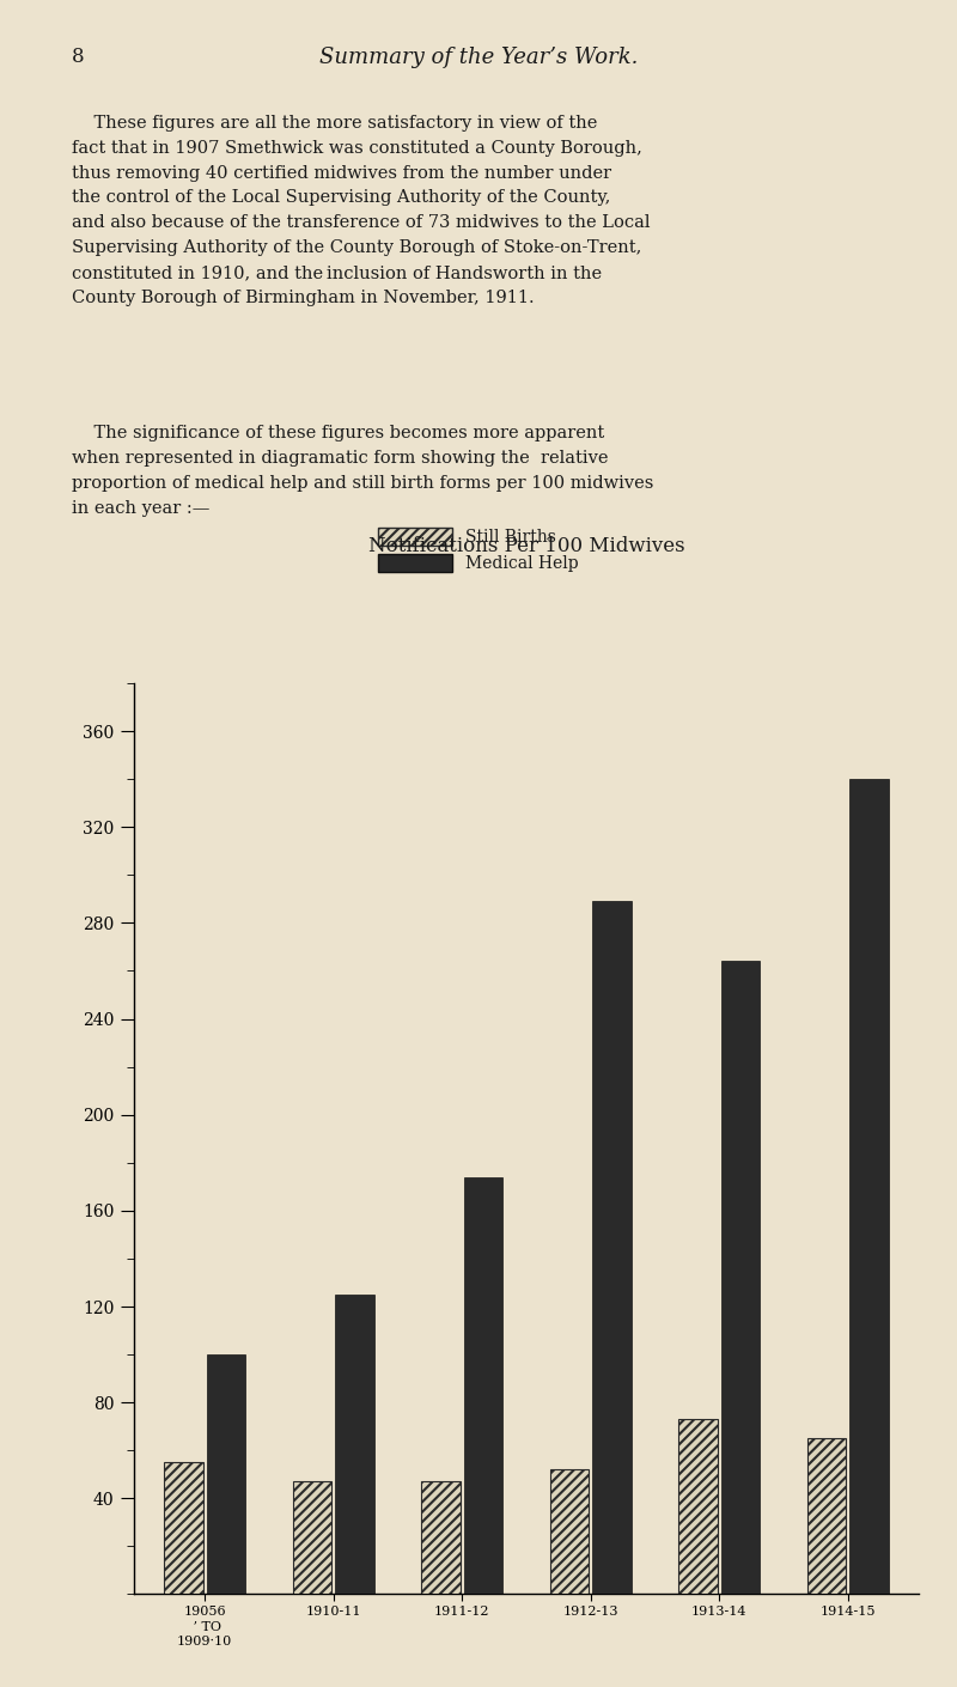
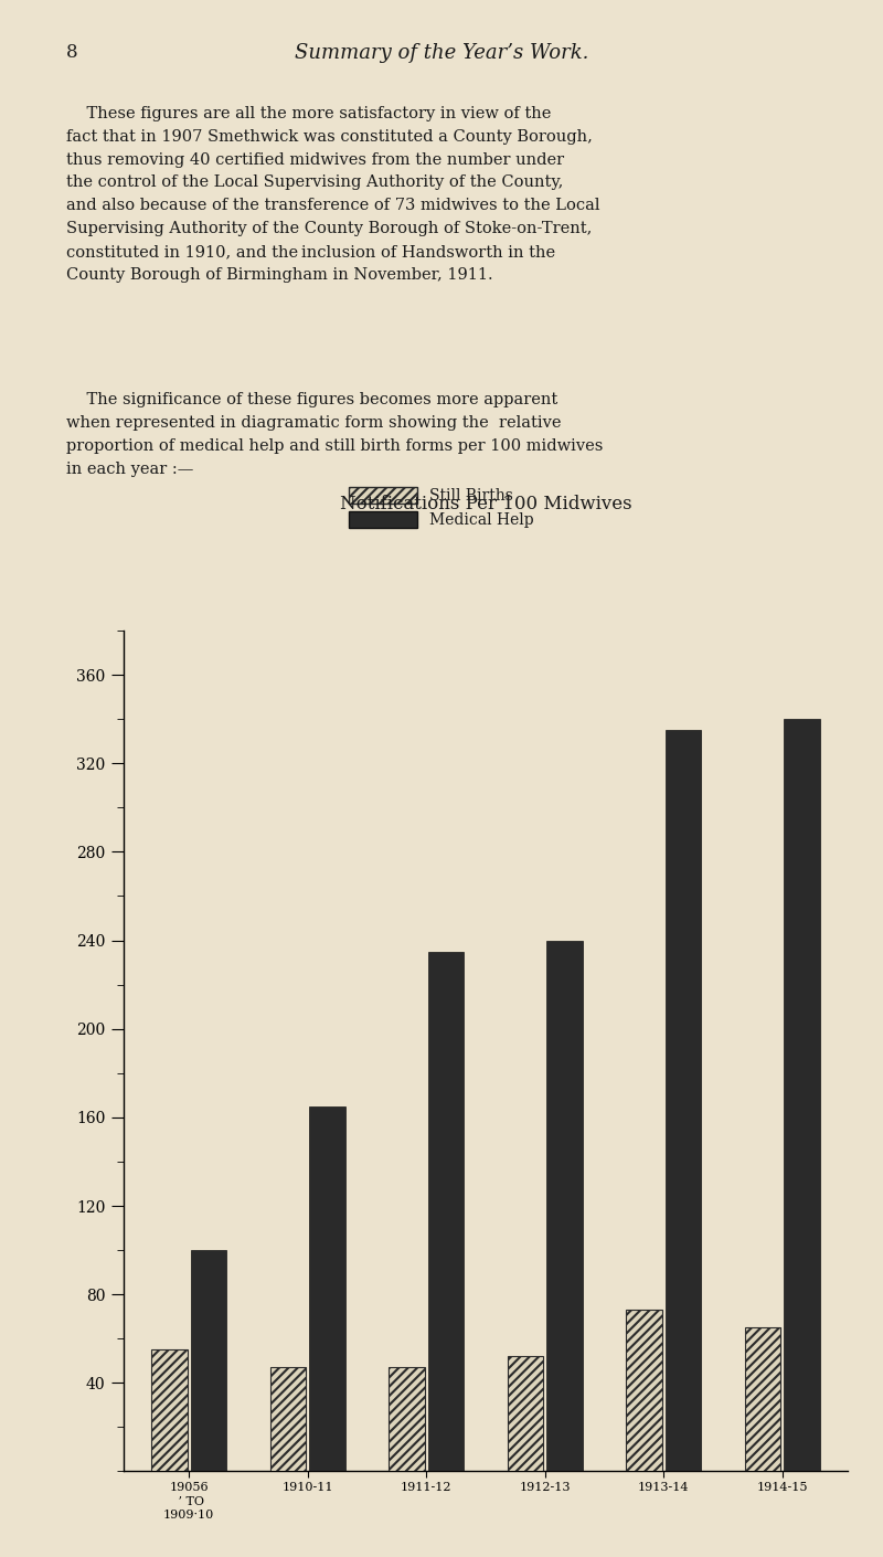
Medical Help/1910-11: 125 -> 165
Medical Help/1911-12: 174 -> 235
Medical Help/1912-13: 289 -> 240
Medical Help/1913-14: 264 -> 335
